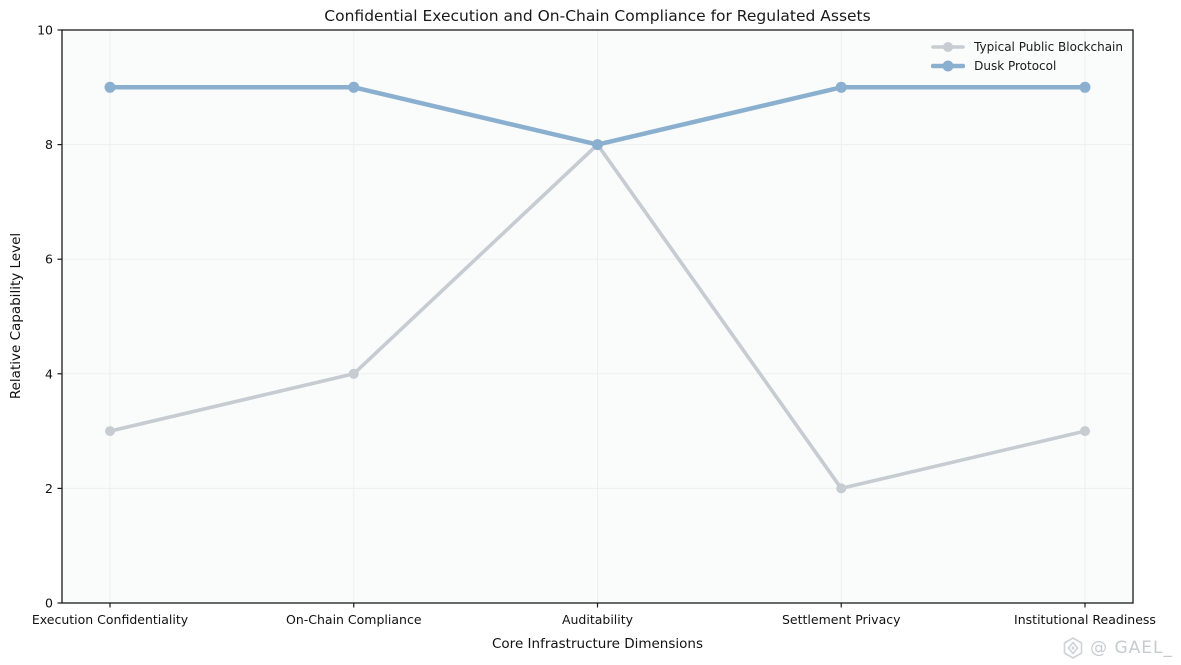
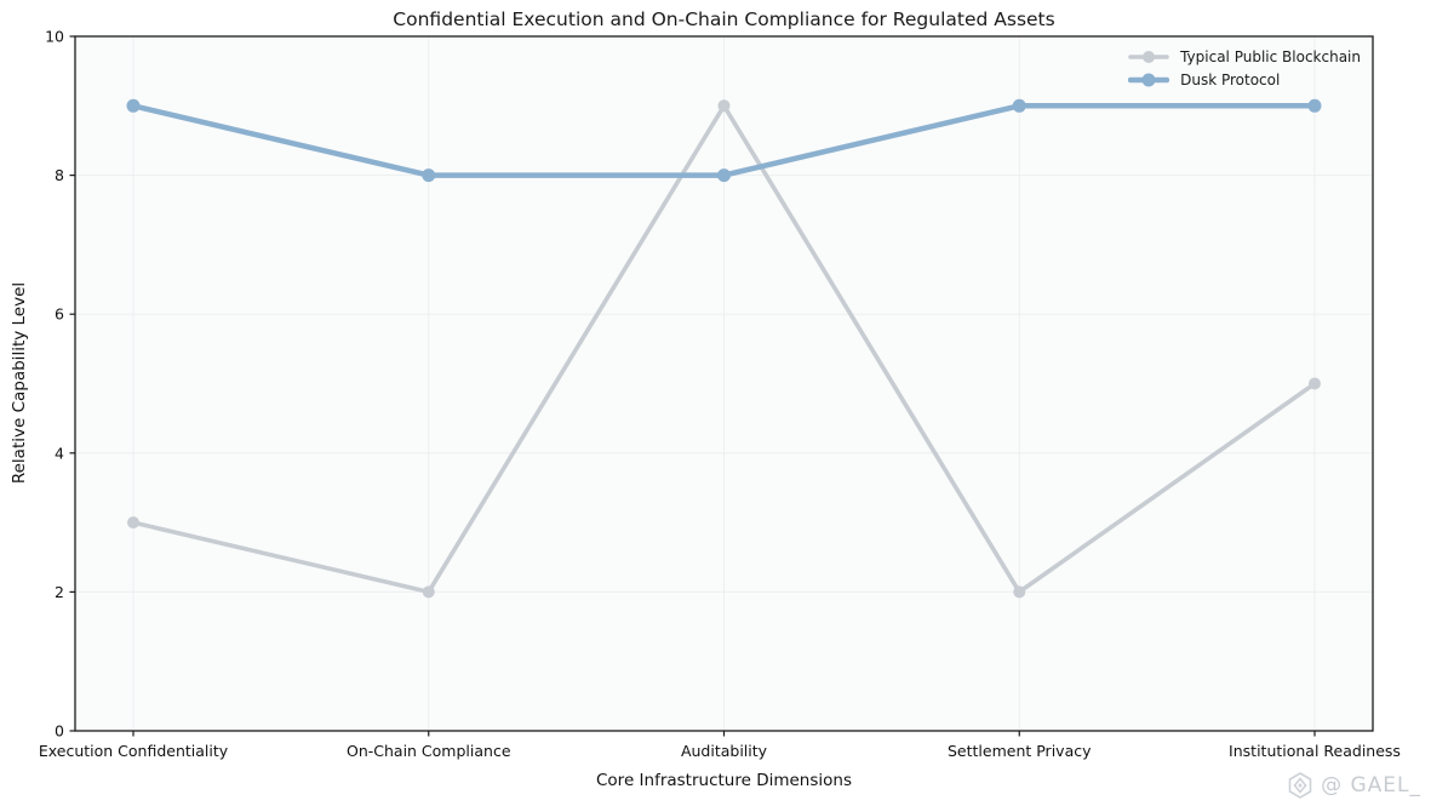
Typical Public Blockchain/On-Chain Compliance: 4 -> 2
Dusk Protocol/On-Chain Compliance: 9 -> 8
Typical Public Blockchain/Auditability: 8 -> 9
Typical Public Blockchain/Institutional Readiness: 3 -> 5
